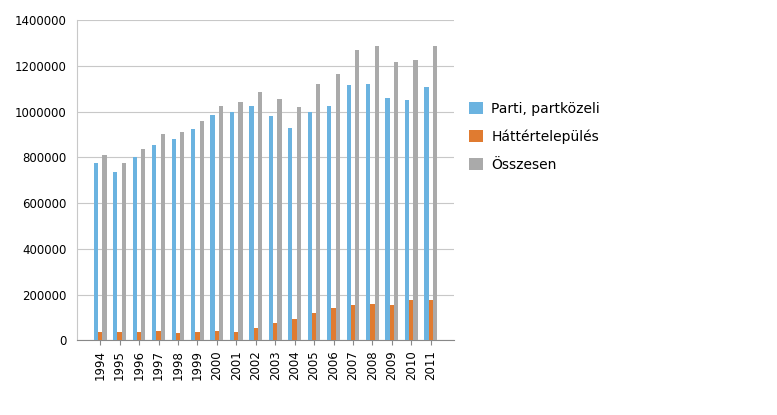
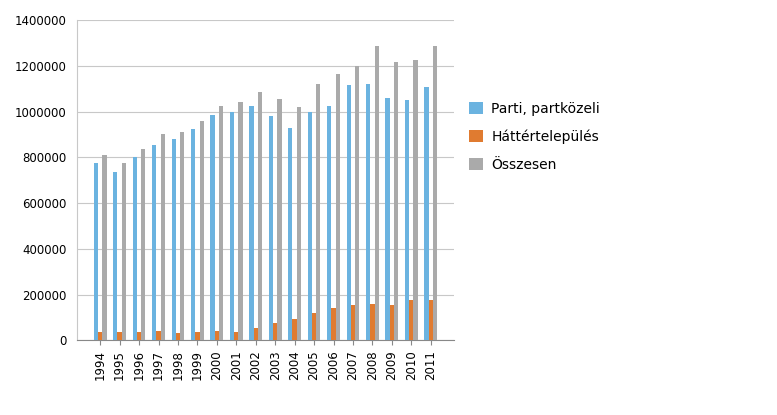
Összesen/2007: 1270000 -> 1200000
